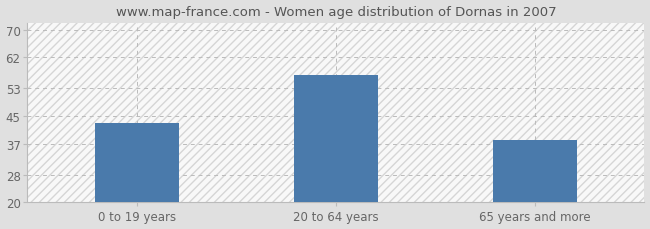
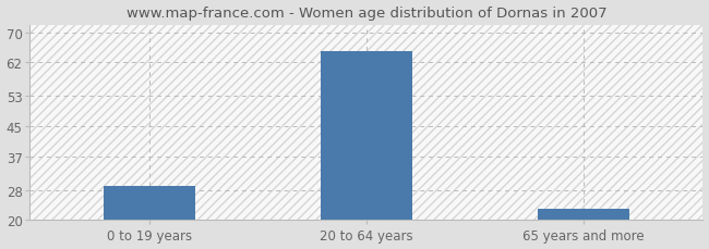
0 to 19 years: 43 -> 29
20 to 64 years: 57 -> 65
65 years and more: 38 -> 23
